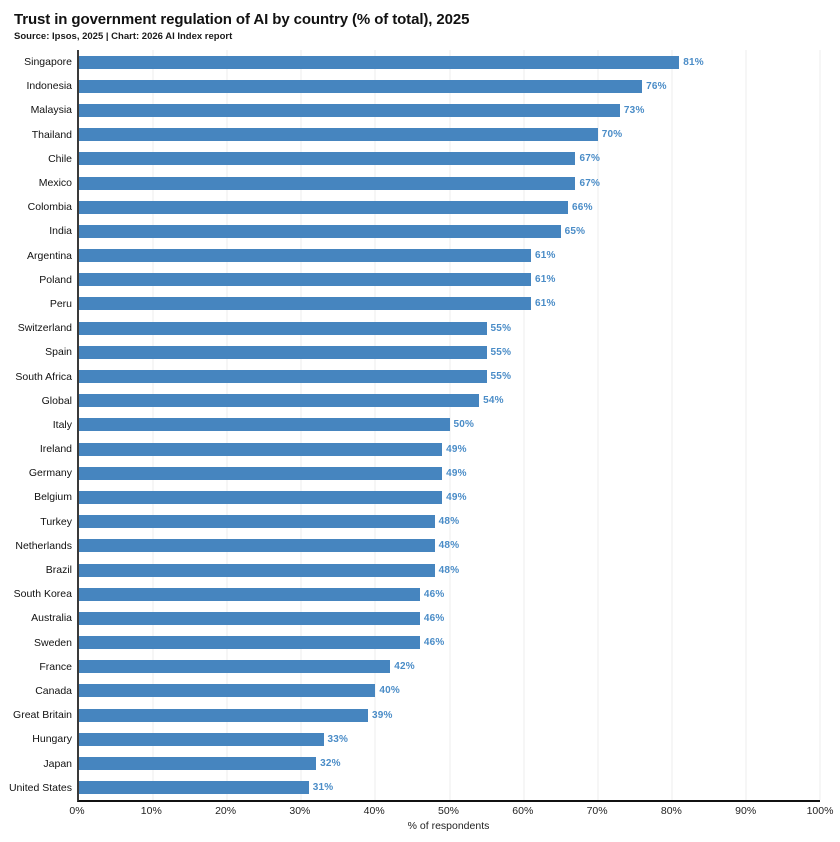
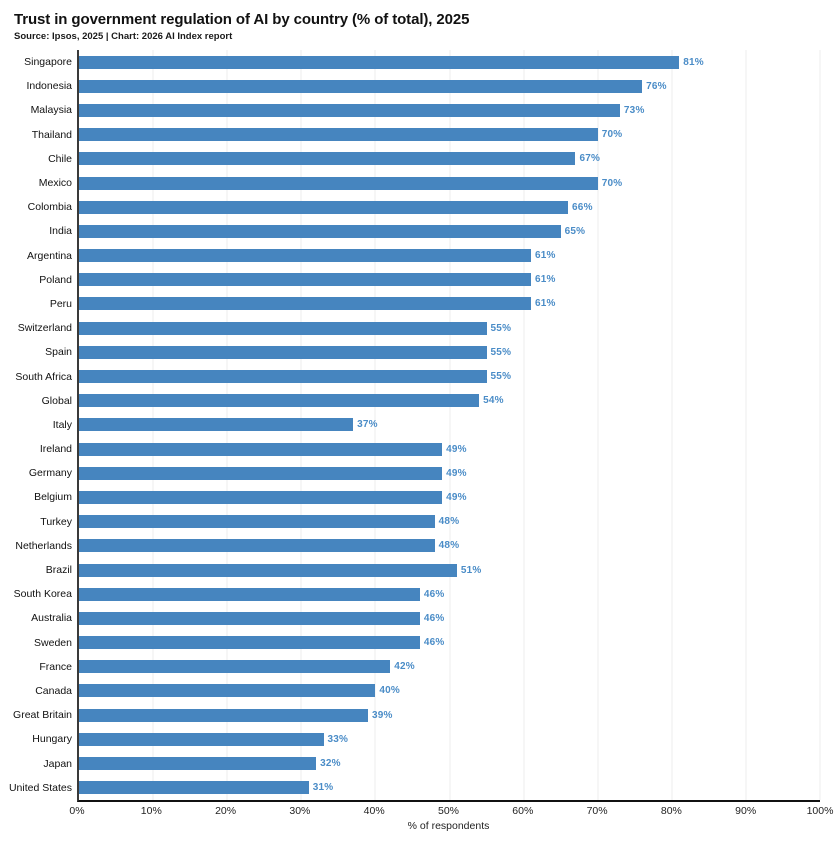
Mexico: 67% -> 70%
Italy: 50% -> 37%
Brazil: 48% -> 51%
